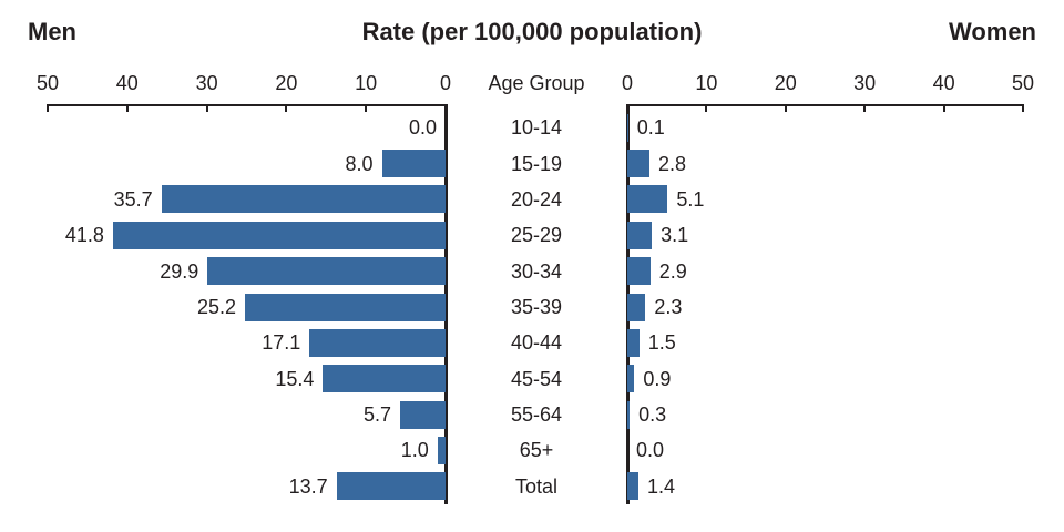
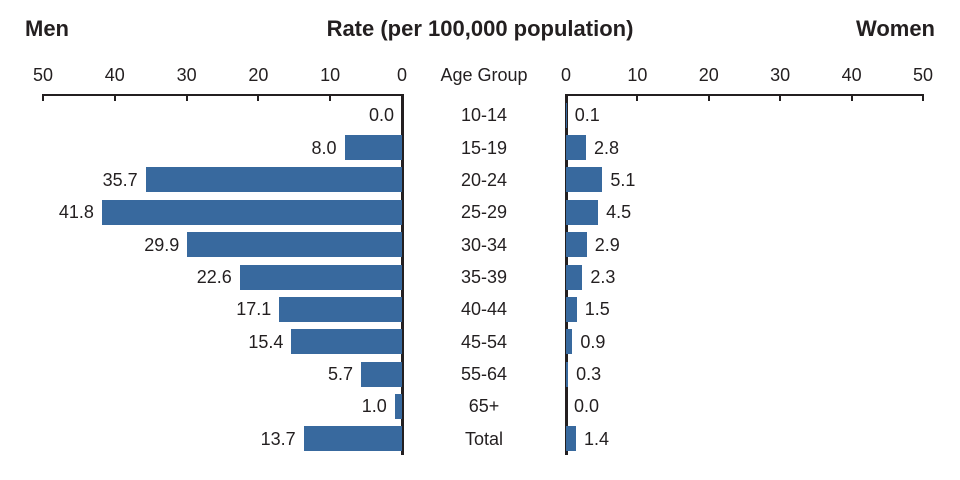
Women/25-29: 3.1 -> 4.5
Men/35-39: 25.2 -> 22.6
